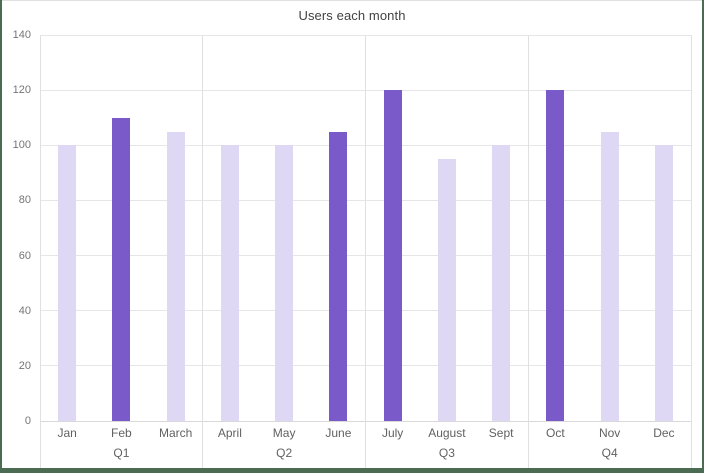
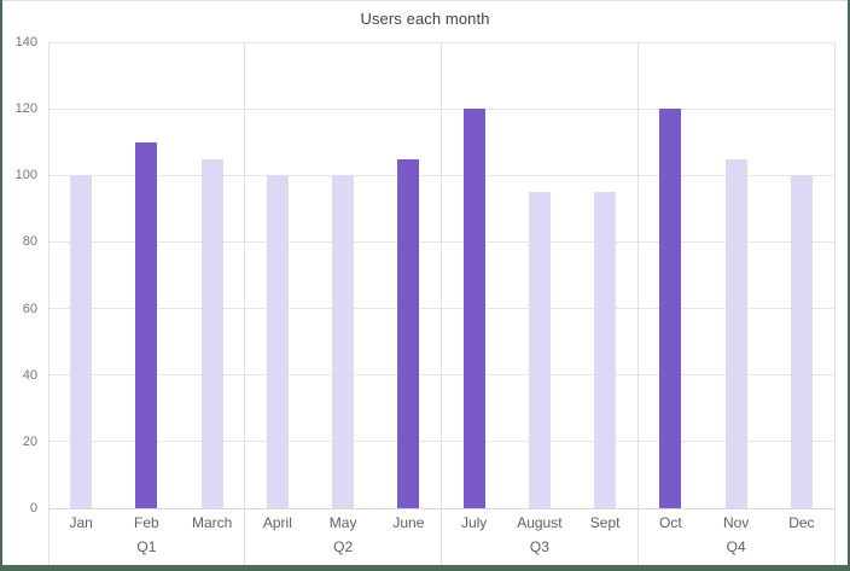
Sept: 100 -> 95
